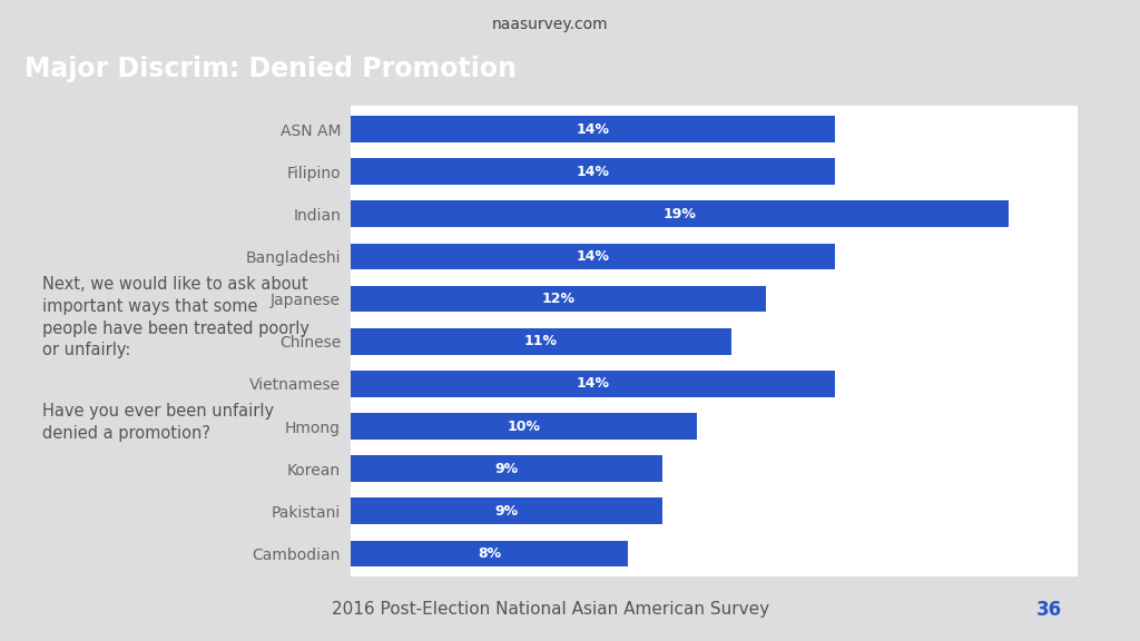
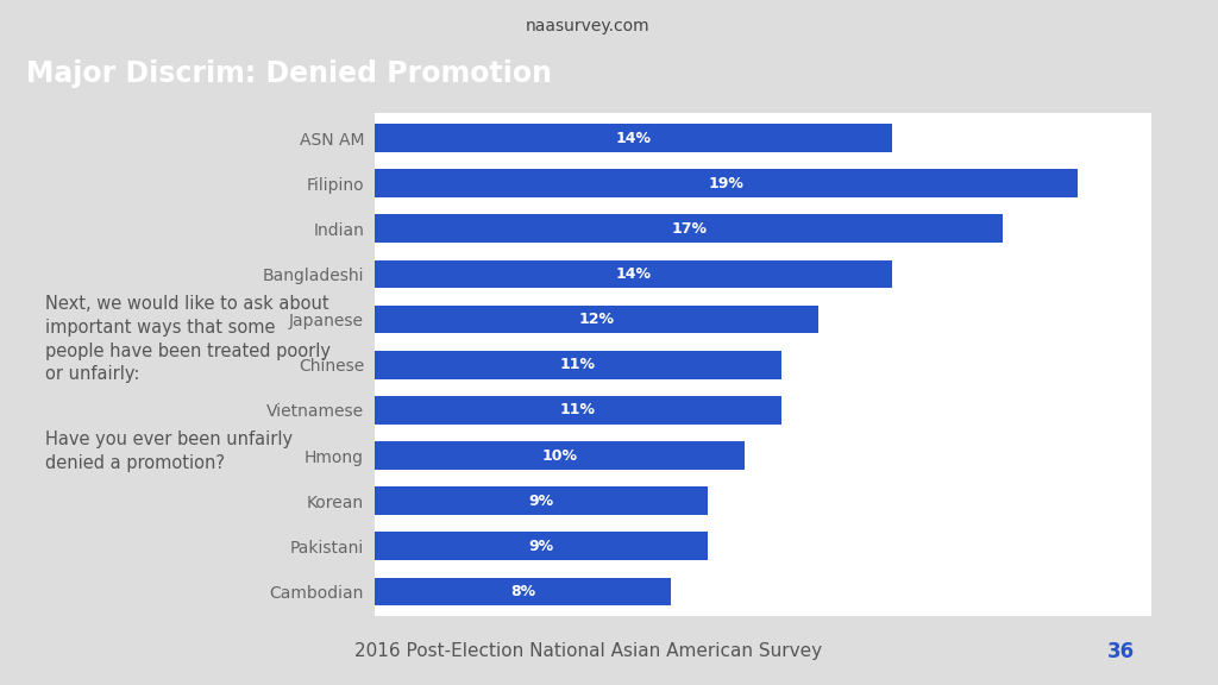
Filipino: 14% -> 19%
Indian: 19% -> 17%
Vietnamese: 14% -> 11%
